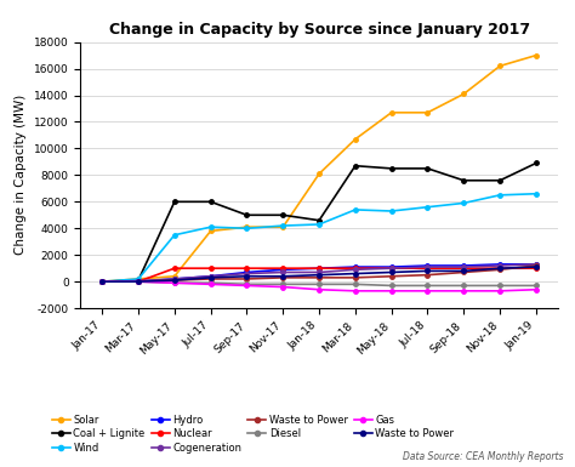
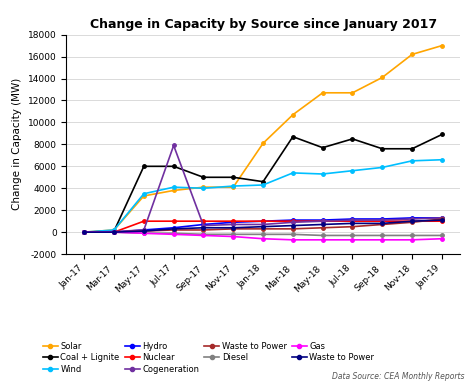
Solar/May-17: 400 -> 3300
Cogeneration/Jul-17: 400 -> 7900
Coal + Lignite/May-18: 8500 -> 7700
